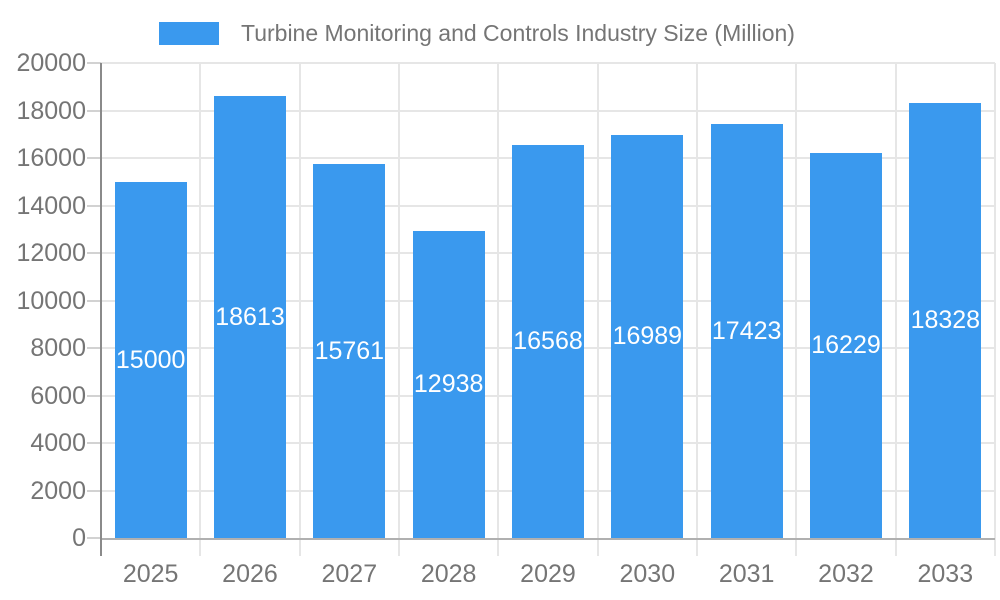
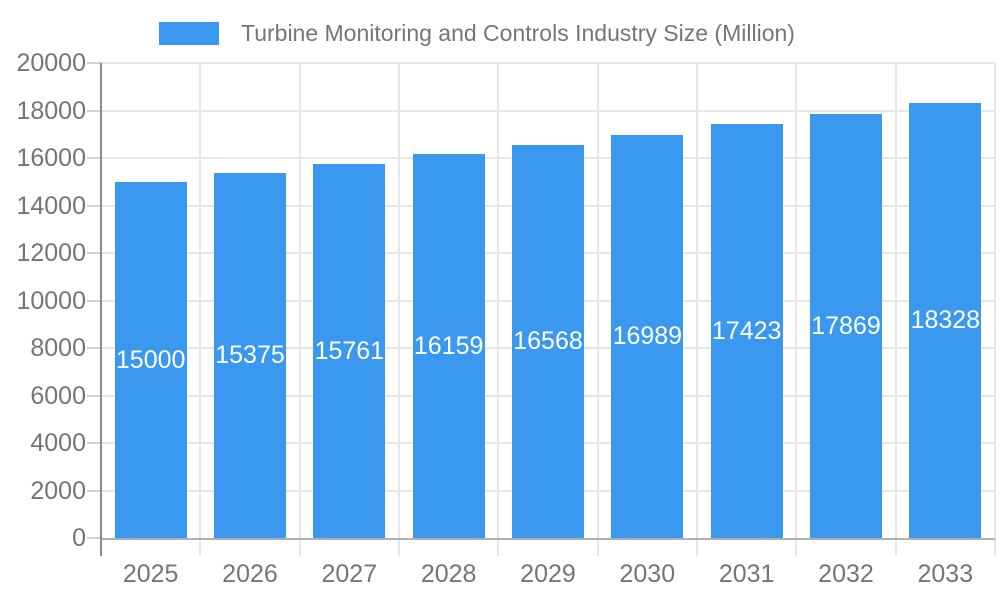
2026: 18613 -> 15375
2028: 12938 -> 16159
2032: 16229 -> 17869
